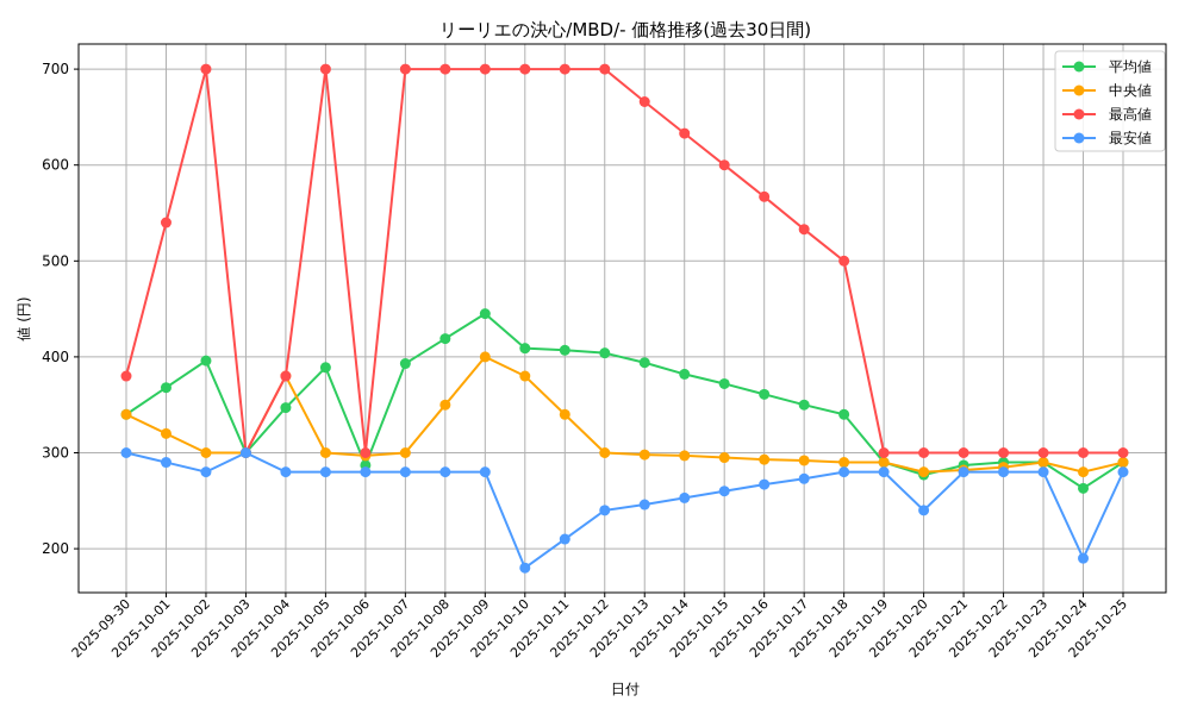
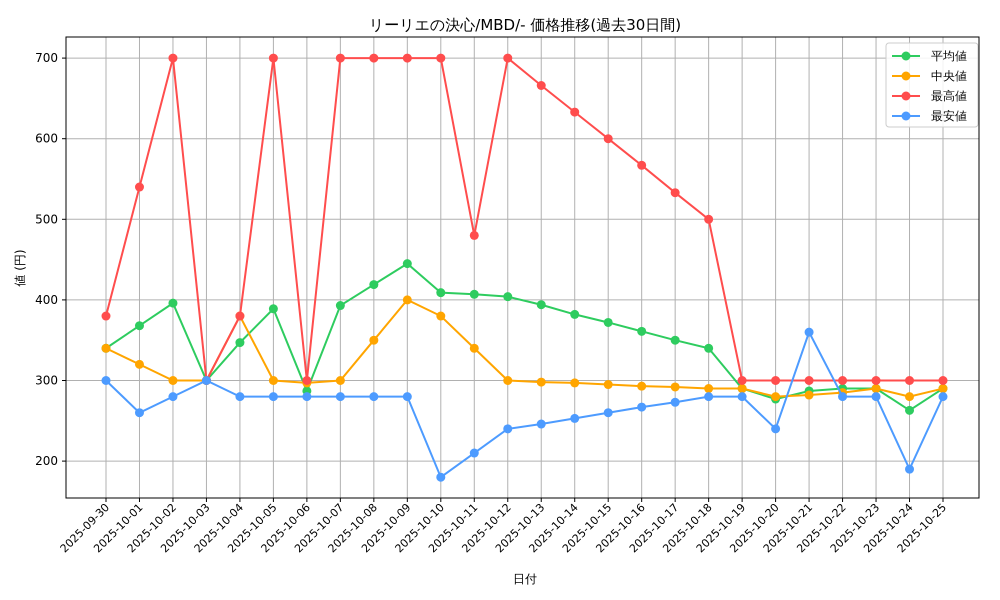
最安値/2025-10-01: 290 -> 260
最高値/2025-10-11: 700 -> 480
最安値/2025-10-21: 280 -> 360
